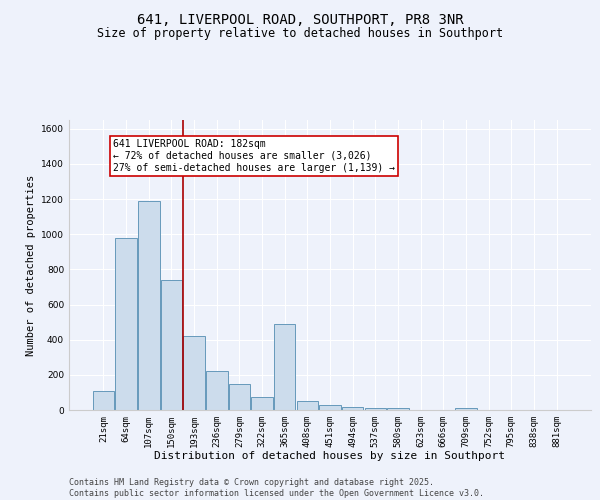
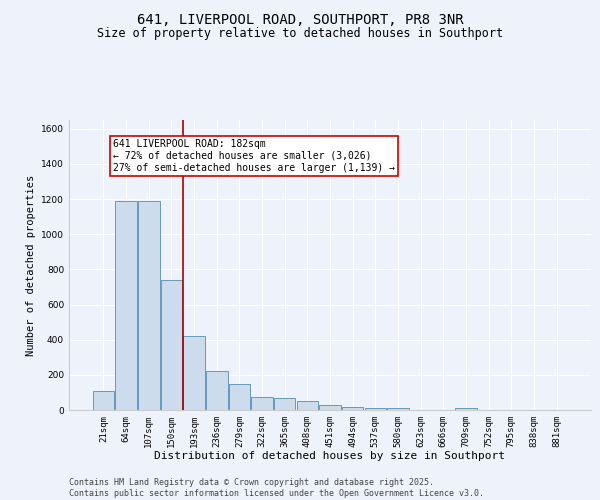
64sqm: 980 -> 1190
365sqm: 490 -> 70
